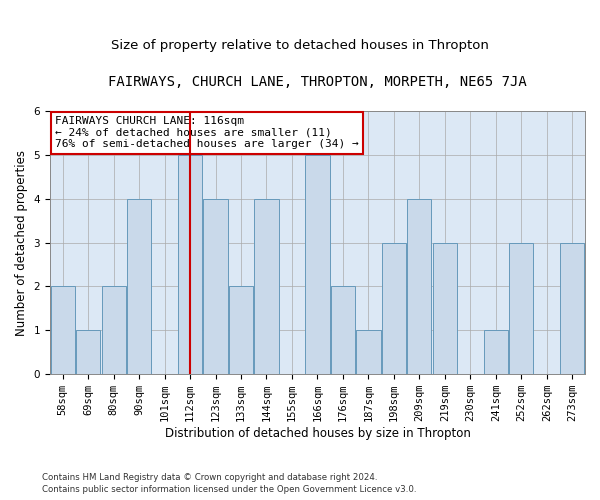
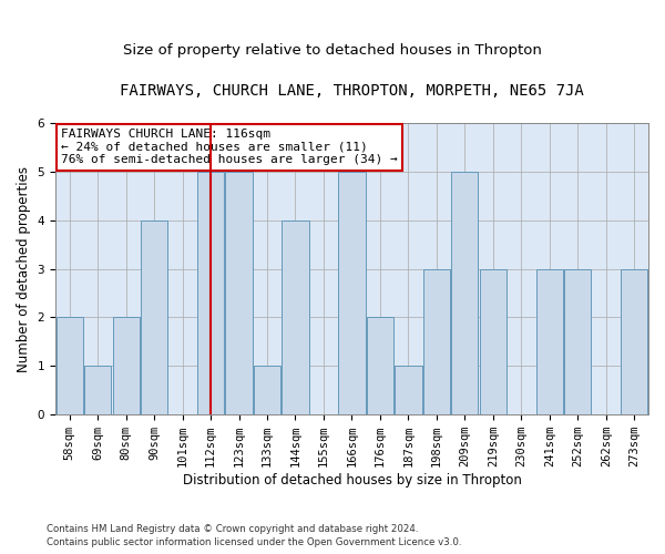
123sqm: 4 -> 5
133sqm: 2 -> 1
209sqm: 4 -> 5
241sqm: 1 -> 3
